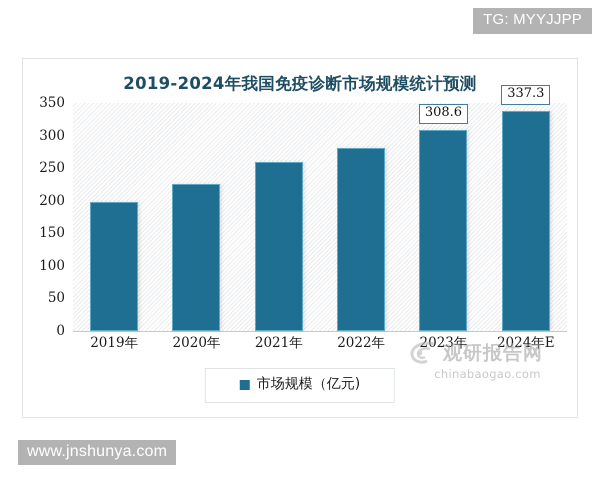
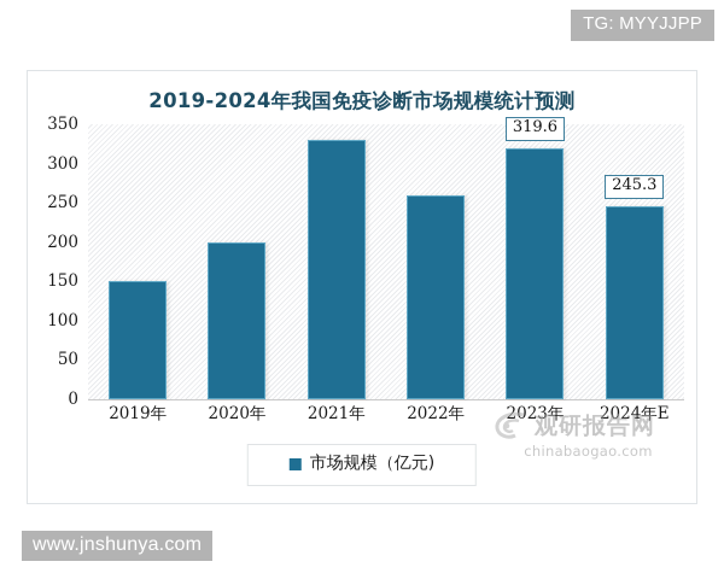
2019年: 200 -> 150
2020年: 230 -> 200
2021年: 260 -> 330
2022年: 280 -> 260
2023年: 308.6 -> 319.6
2024年E: 337.3 -> 245.3
